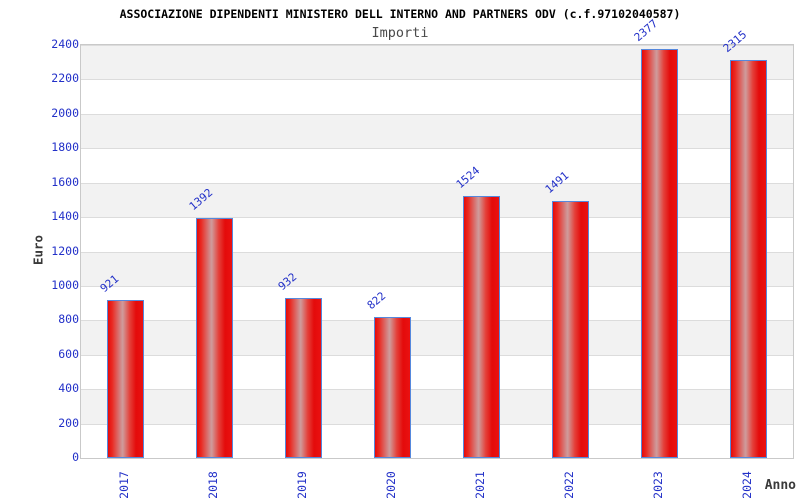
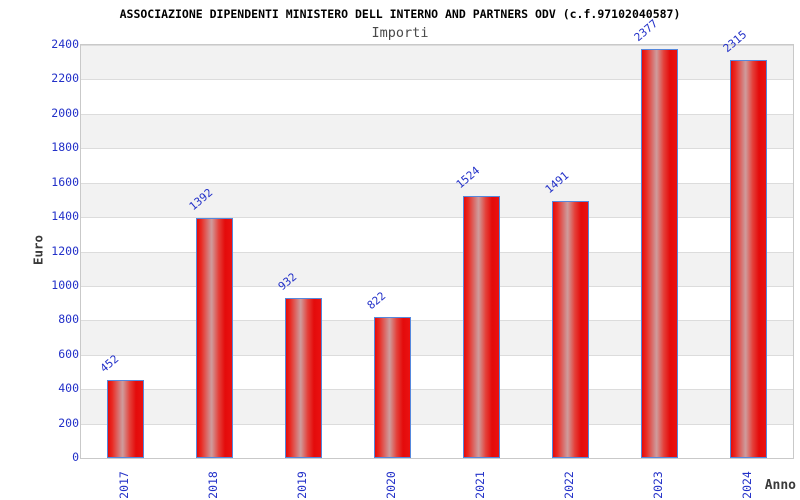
2017: 921 -> 452
